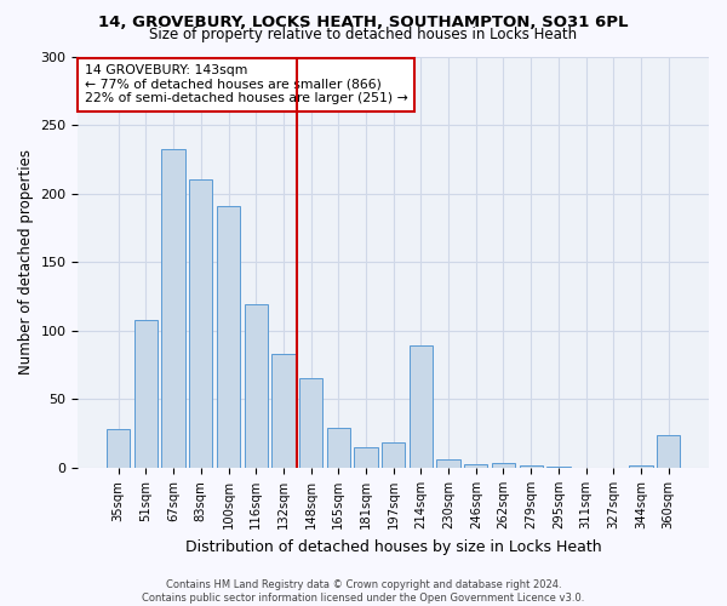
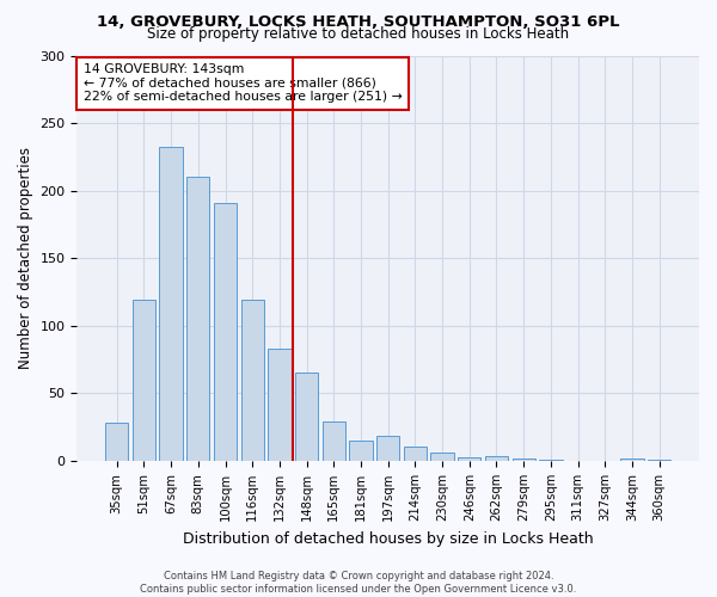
51sqm: 108 -> 119
214sqm: 89 -> 11
360sqm: 24 -> 1
